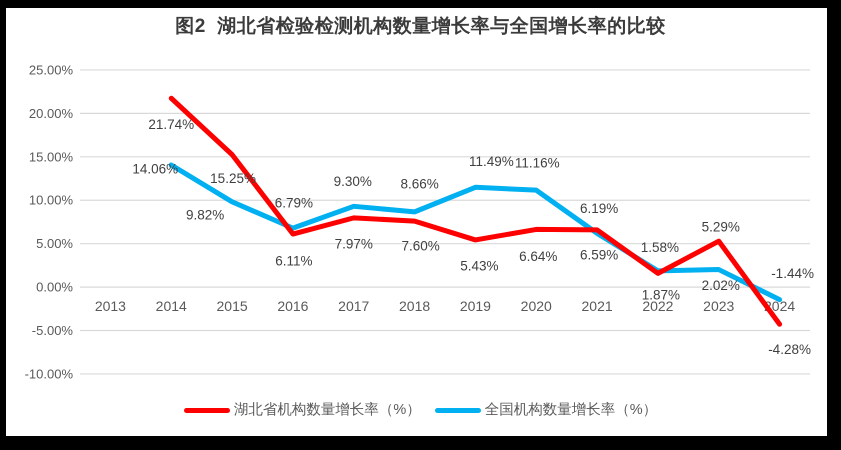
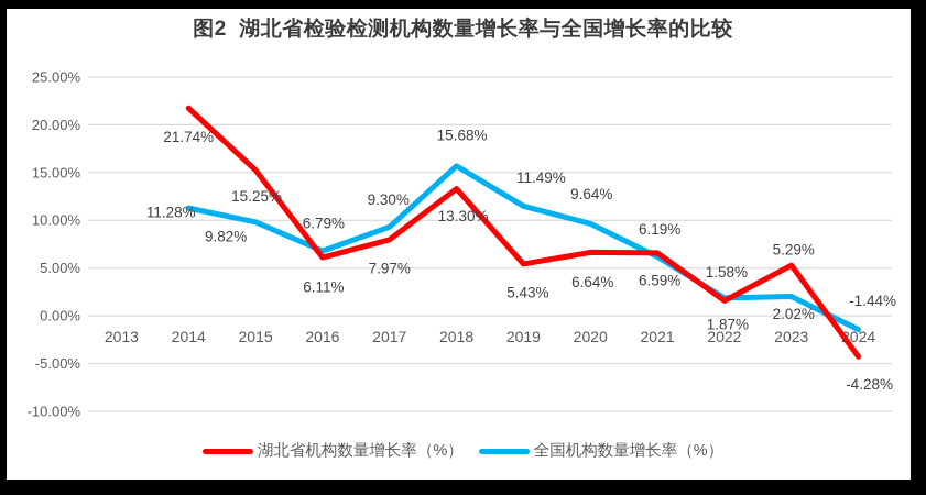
全国机构数量增长率（%）/2014: 14.06% -> 11.28%
湖北省机构数量增长率（%）/2018: 7.60% -> 13.30%
全国机构数量增长率（%）/2018: 8.66% -> 15.68%
全国机构数量增长率（%）/2020: 11.16% -> 9.64%
